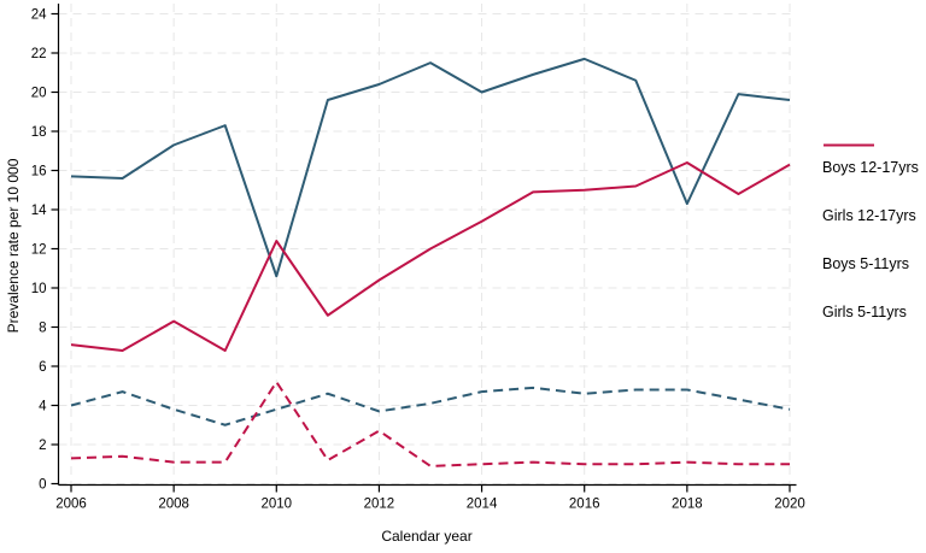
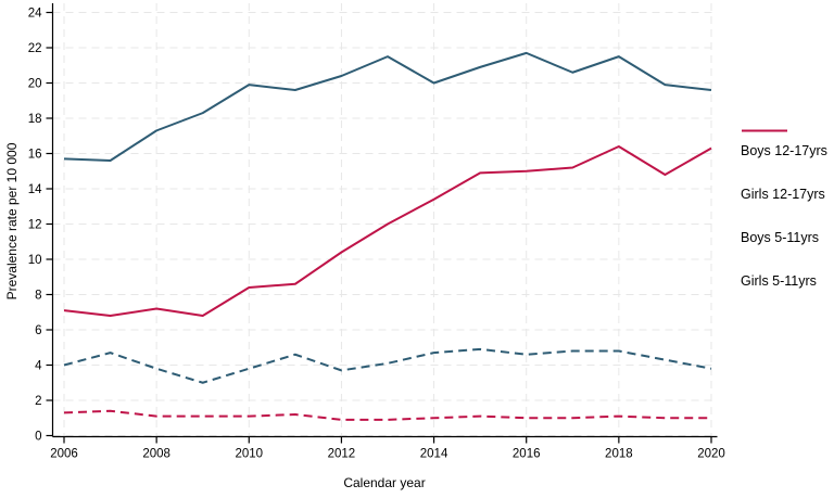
Girls 12-17yrs/2008: 8.3 -> 7.2
Boys 12-17yrs/2010: 10.6 -> 19.9
Girls 12-17yrs/2010: 12.4 -> 8.4
Girls 5-11yrs/2010: 5.2 -> 1.1
Girls 5-11yrs/2012: 2.7 -> 0.9
Boys 12-17yrs/2018: 14.3 -> 21.5
